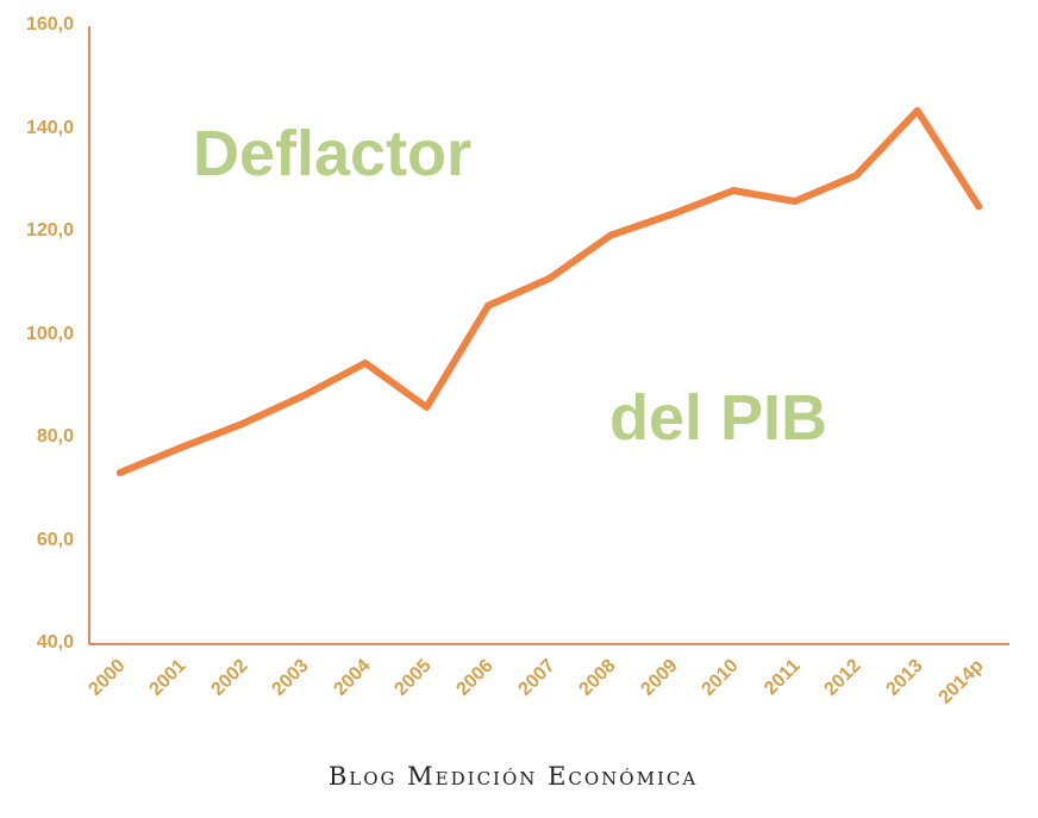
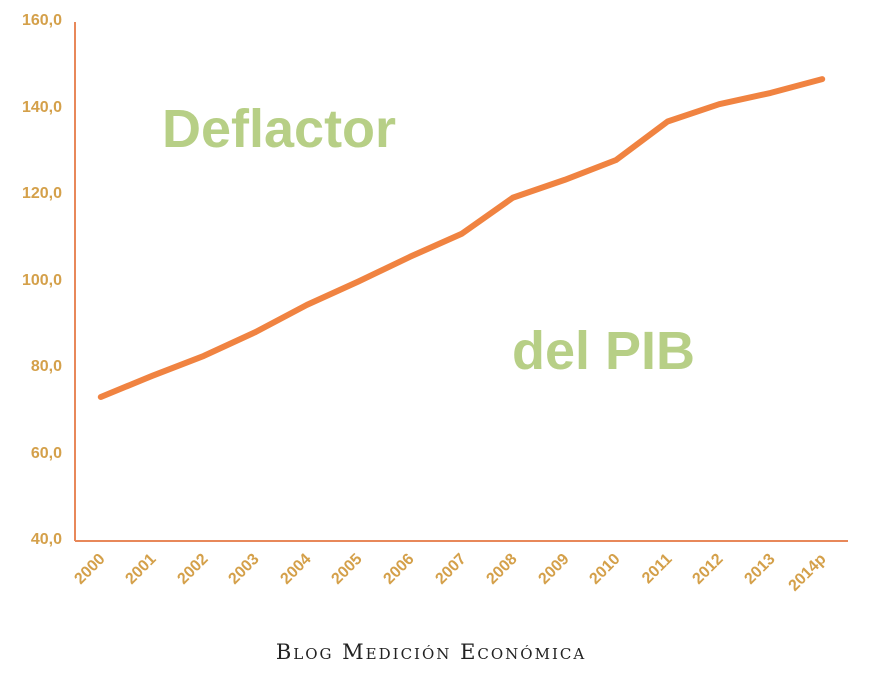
2005: 86 -> 100
2011: 126 -> 137
2012: 131 -> 141
2014p: 125 -> 147
